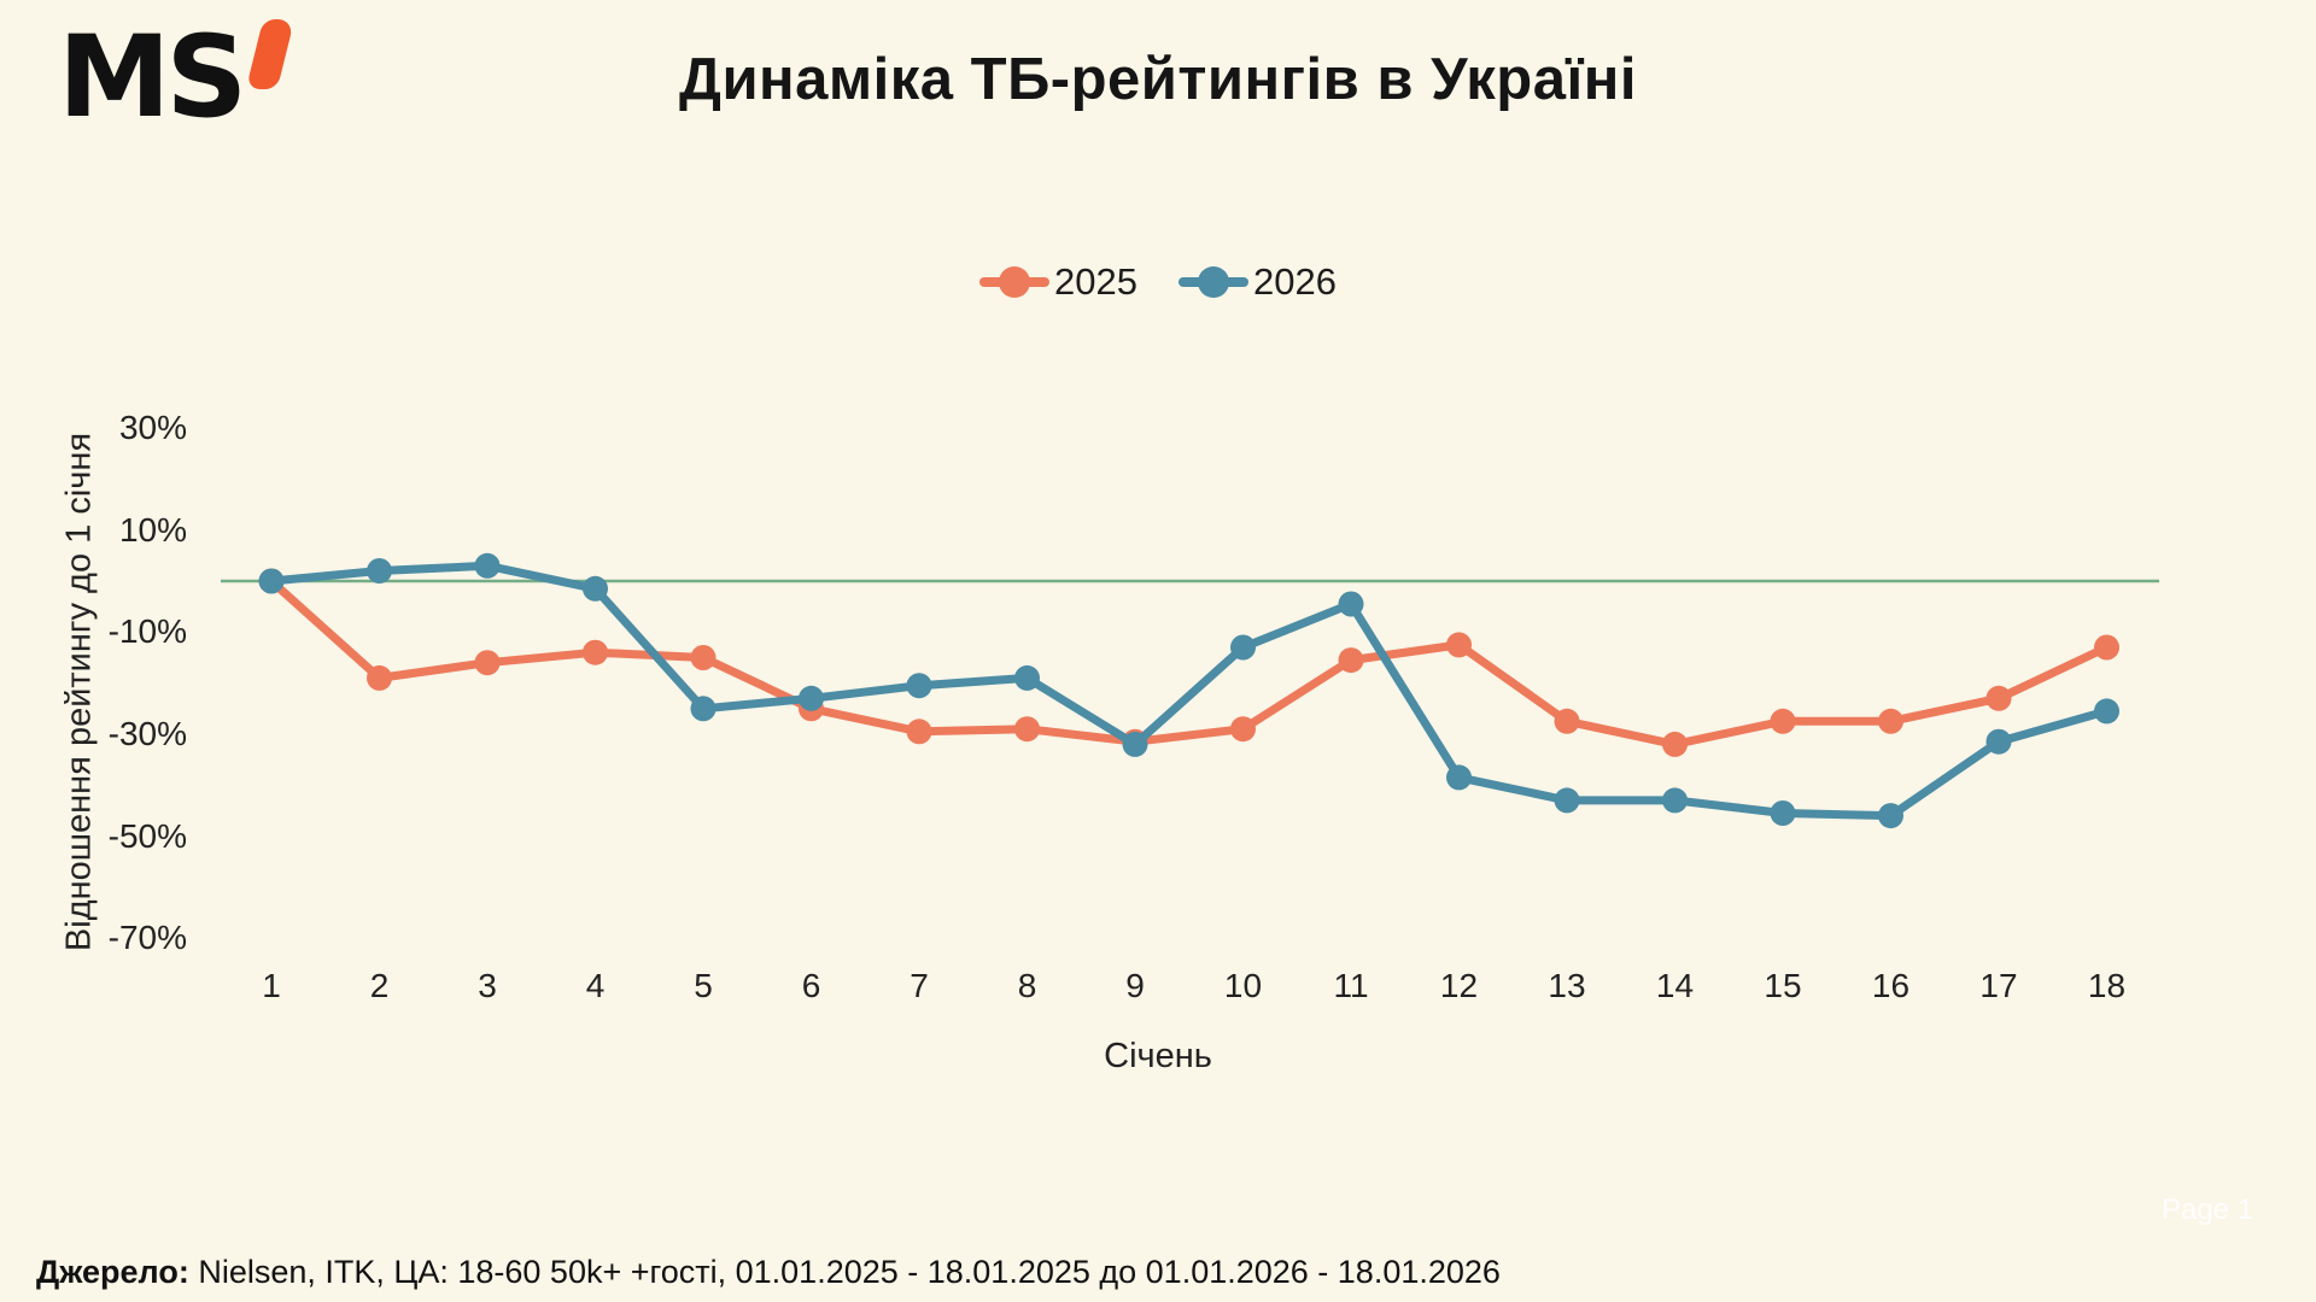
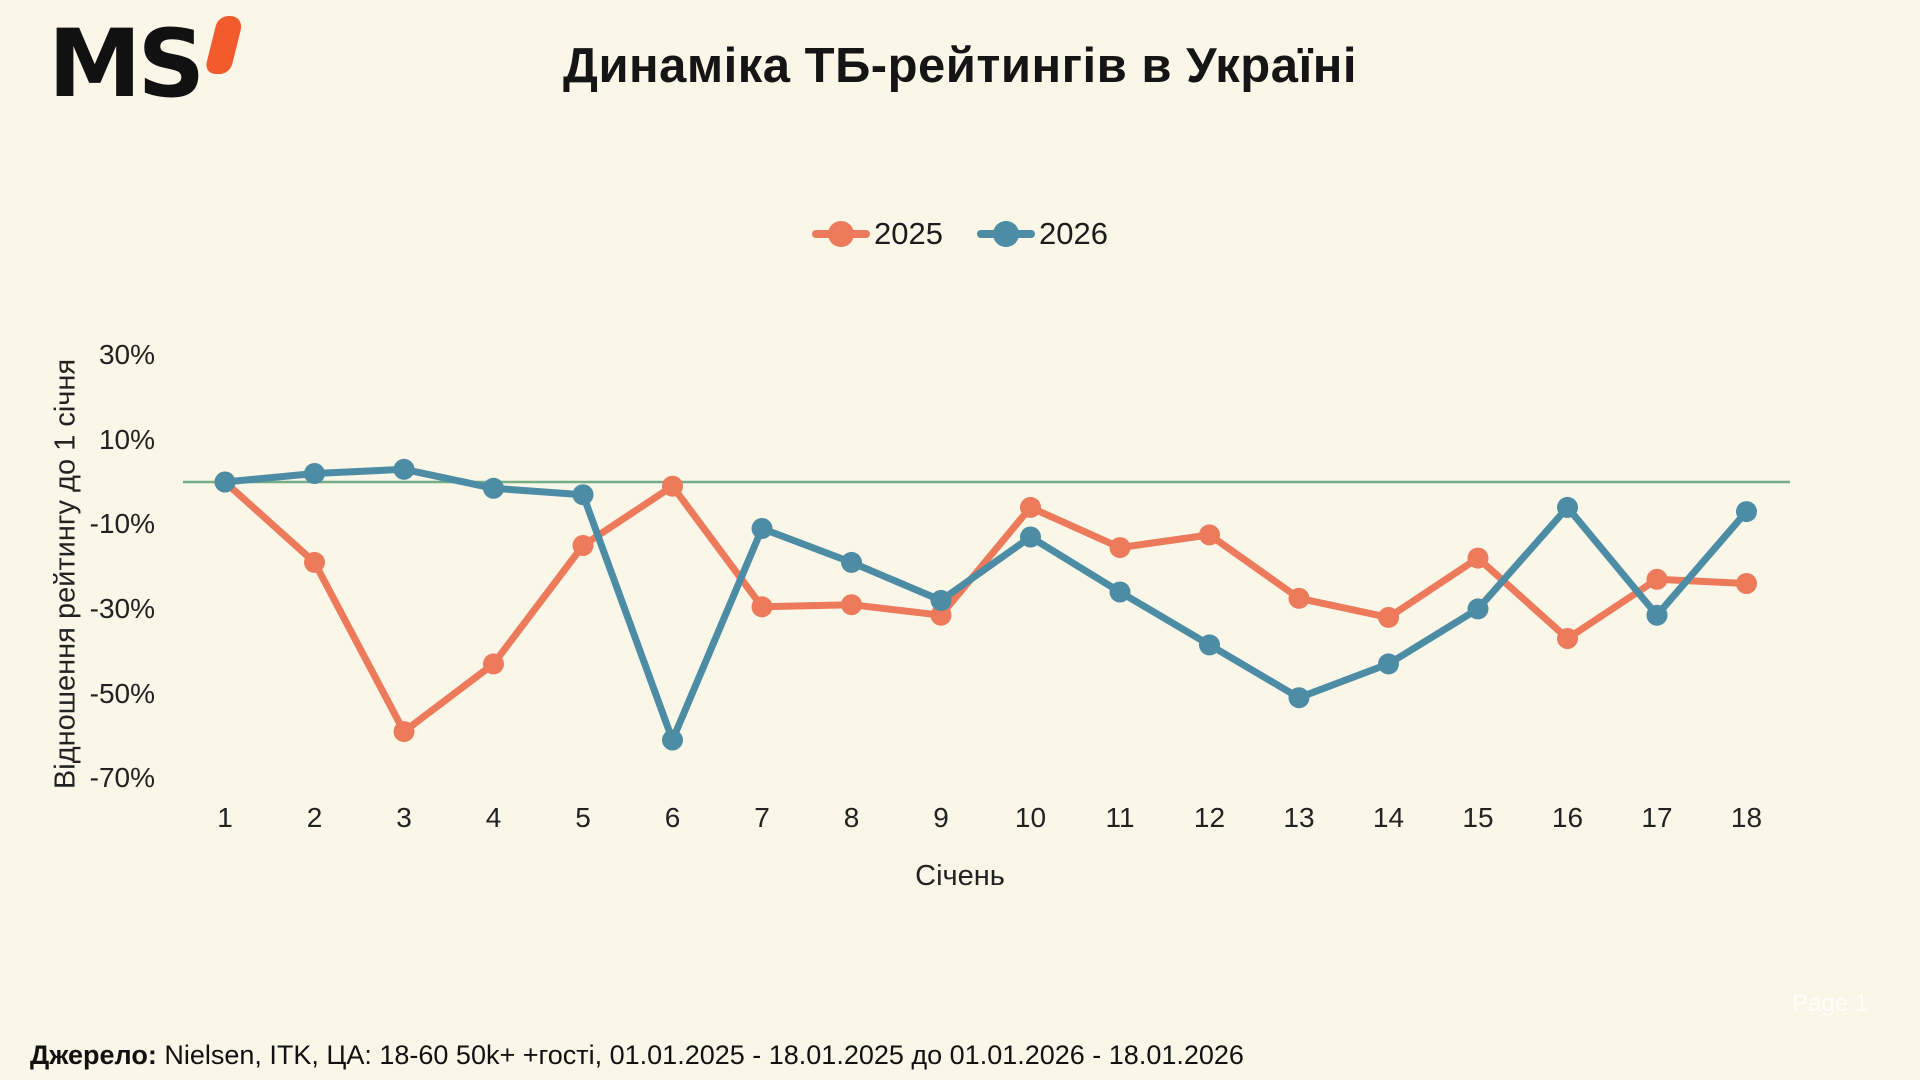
2025/3: -16% -> -59%
2025/4: -14% -> -43%
2026/5: -25% -> -3%
2025/6: -25% -> -1%
2026/6: -23% -> -61%
2026/7: -20% -> -11%
2026/9: -32% -> -28%
2025/10: -29% -> -6%
2026/11: -4% -> -26%
2026/13: -43% -> -51%
2025/15: -28% -> -18%
2026/15: -46% -> -30%
2025/16: -28% -> -37%
2026/16: -46% -> -6%
2025/18: -13% -> -24%
2026/18: -26% -> -7%
